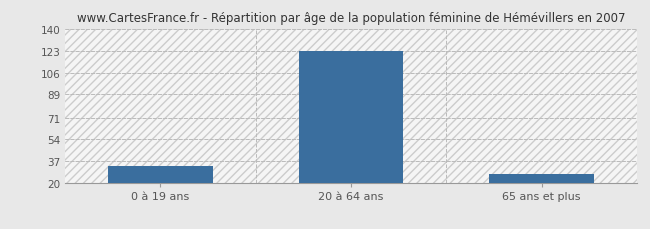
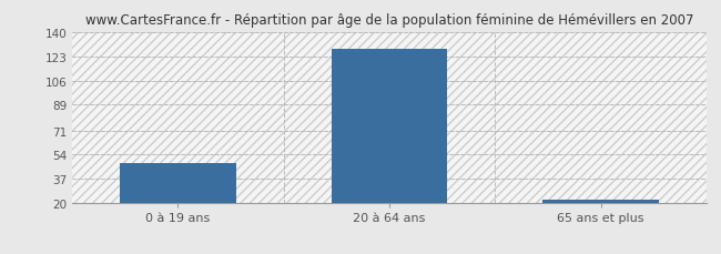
0 à 19 ans: 33 -> 48
20 à 64 ans: 123 -> 128
65 ans et plus: 27 -> 22
